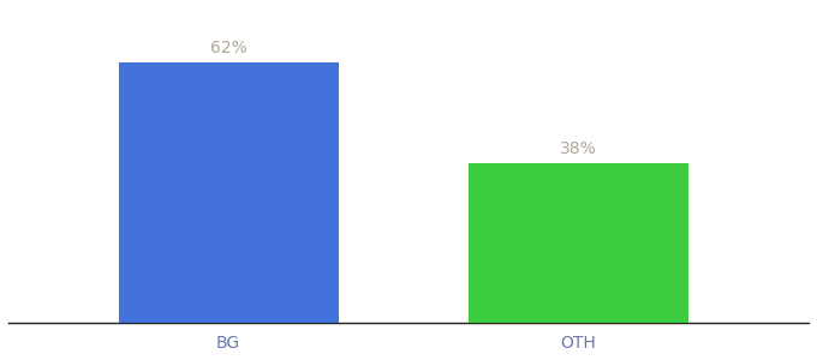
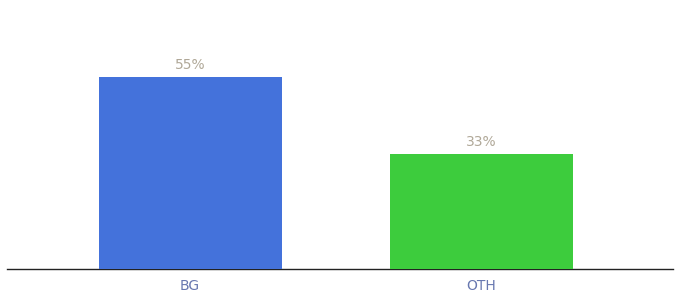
BG: 62% -> 55%
OTH: 38% -> 33%
